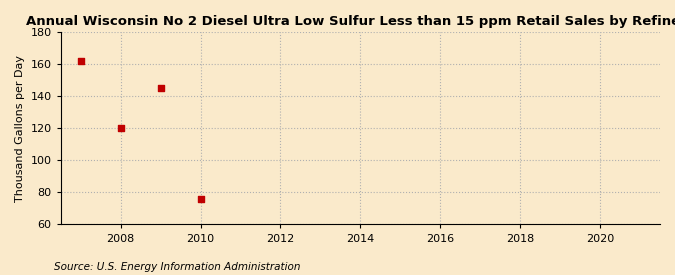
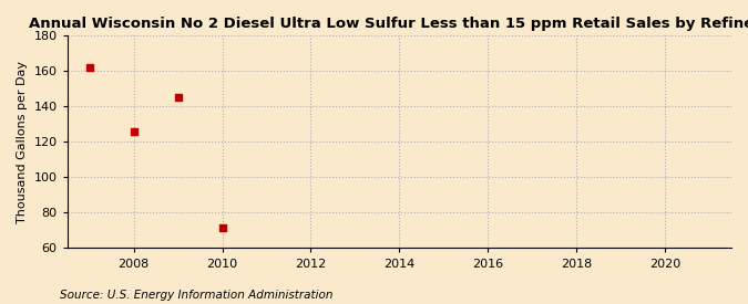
2008: 120 -> 126
2010: 76 -> 72
